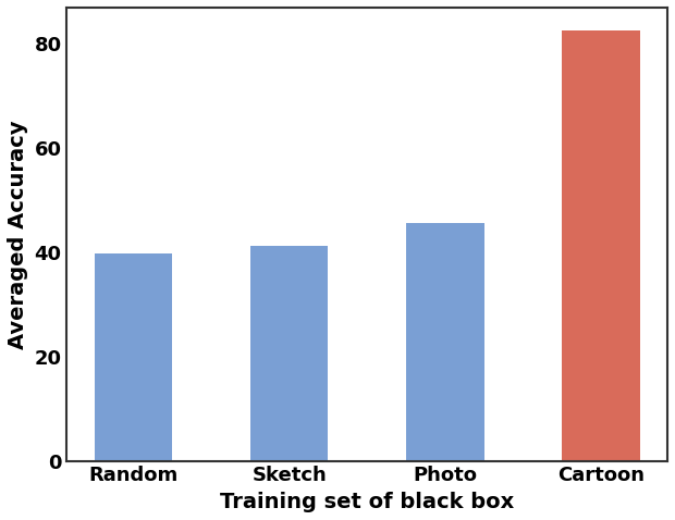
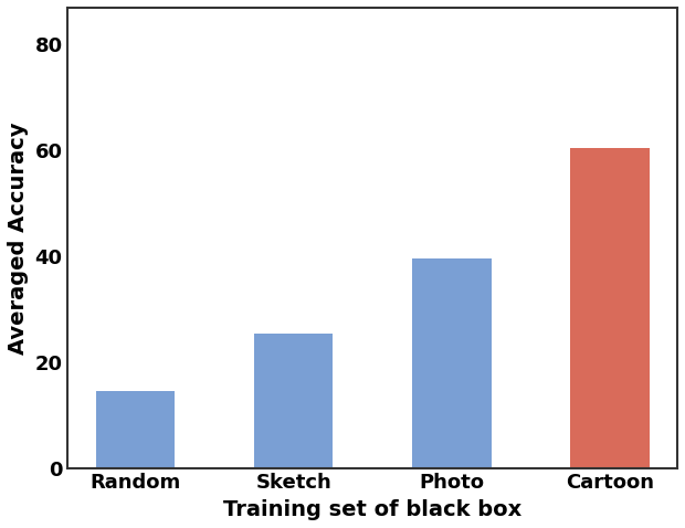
Random: 39.8 -> 14.5
Sketch: 41.3 -> 25.5
Photo: 45.7 -> 39.5
Cartoon: 82.5 -> 60.5
